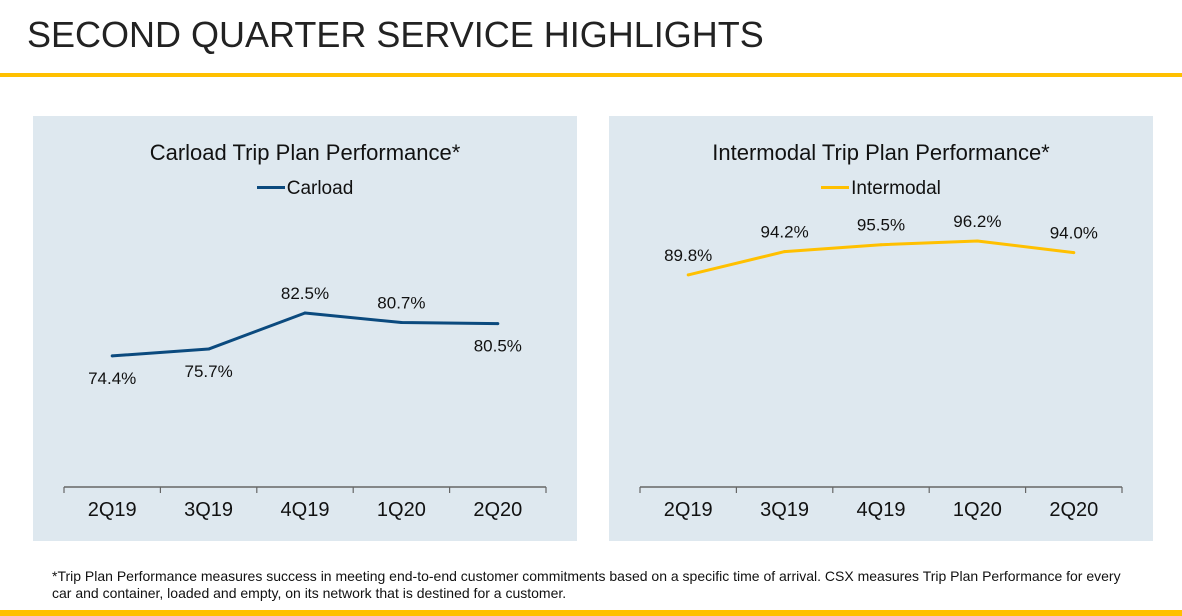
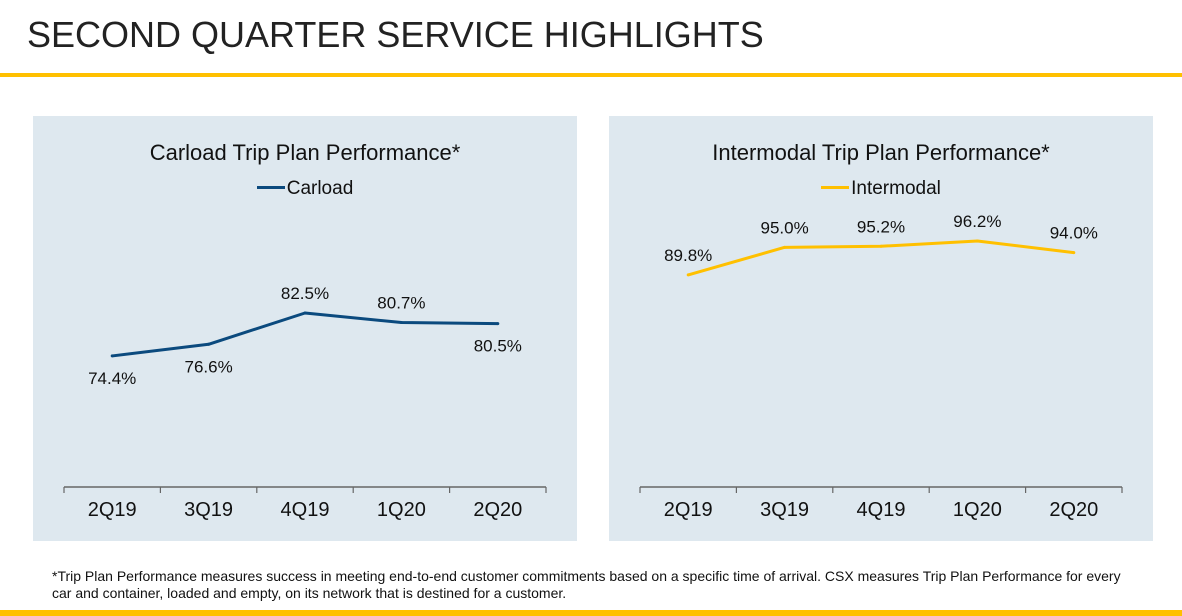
Carload Trip Plan Performance*/3Q19: 75.7% -> 76.6%
Intermodal Trip Plan Performance*/3Q19: 94.2% -> 95.0%
Intermodal Trip Plan Performance*/4Q19: 95.5% -> 95.2%
